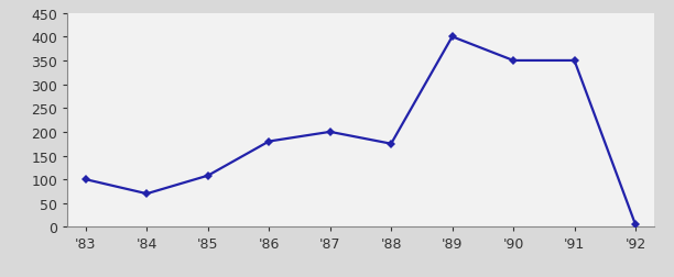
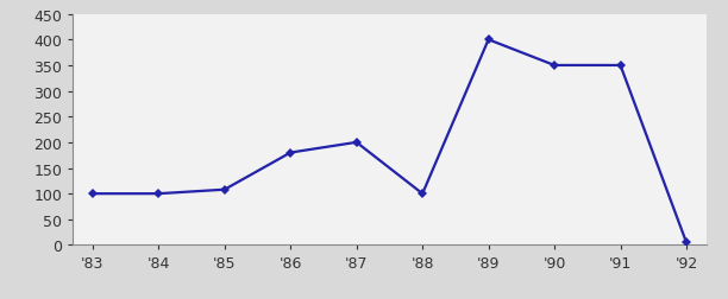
'84: 70 -> 100
'88: 175 -> 100
